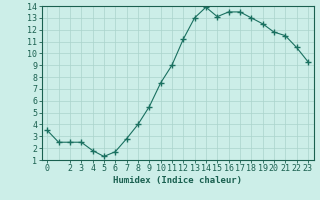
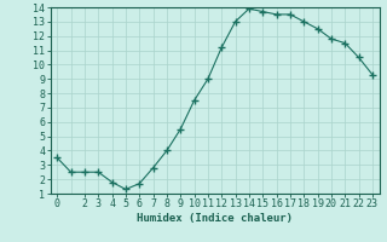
15: 13.1 -> 13.7
